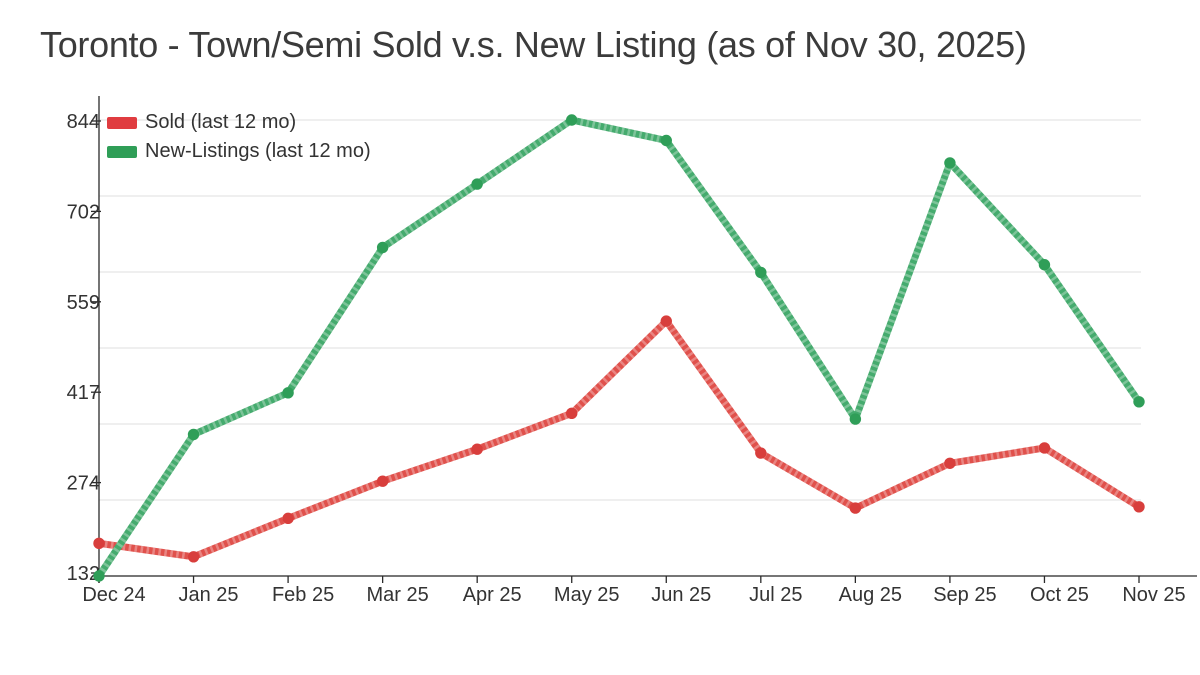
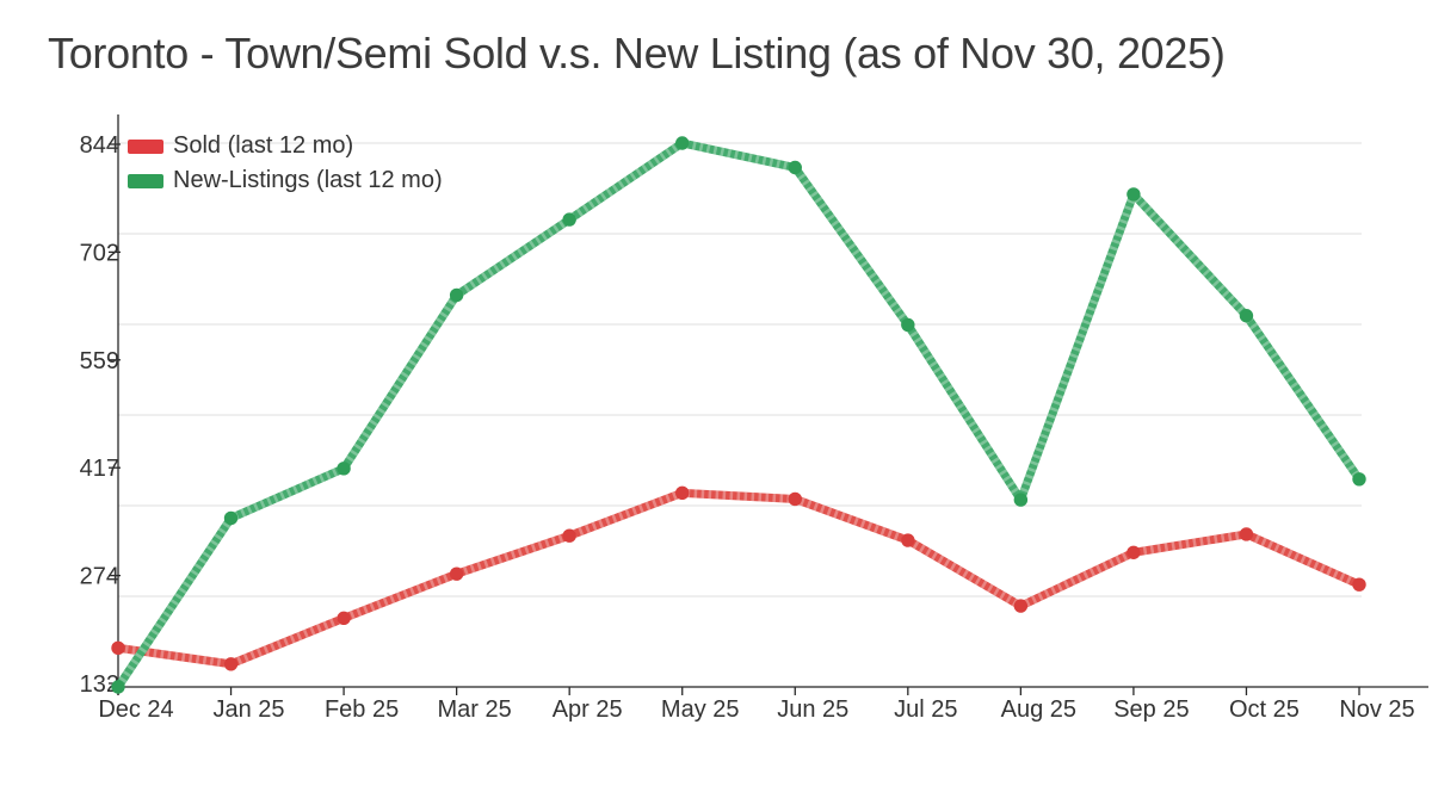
Sold (last 12 mo)/Jun 25: 530 -> 380
Sold (last 12 mo)/Nov 25: 240 -> 270
